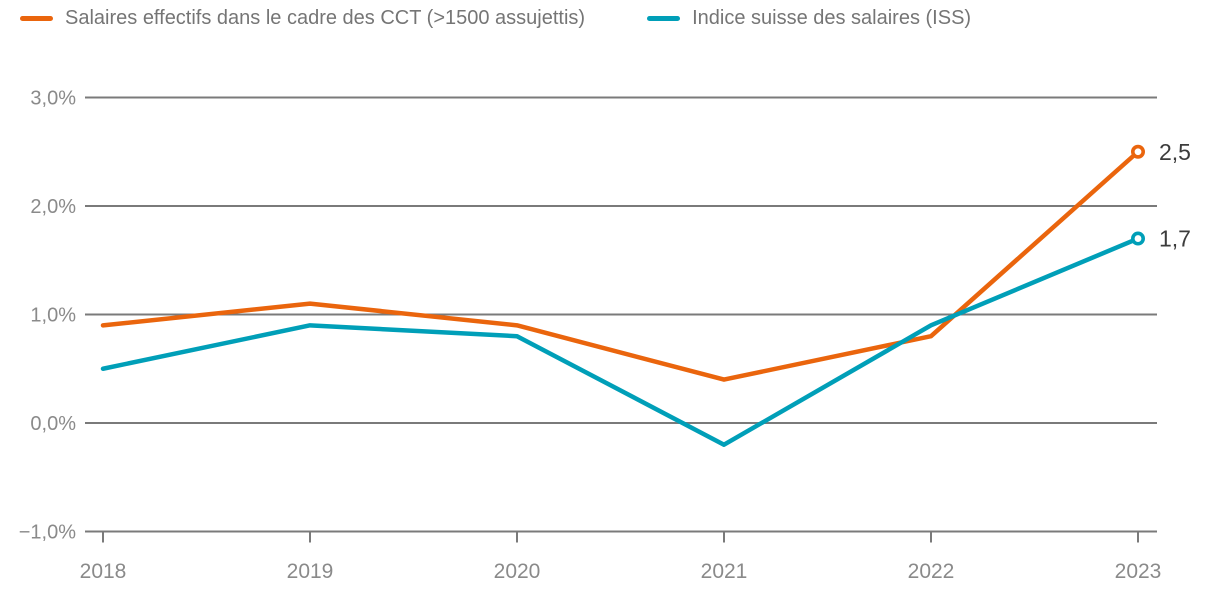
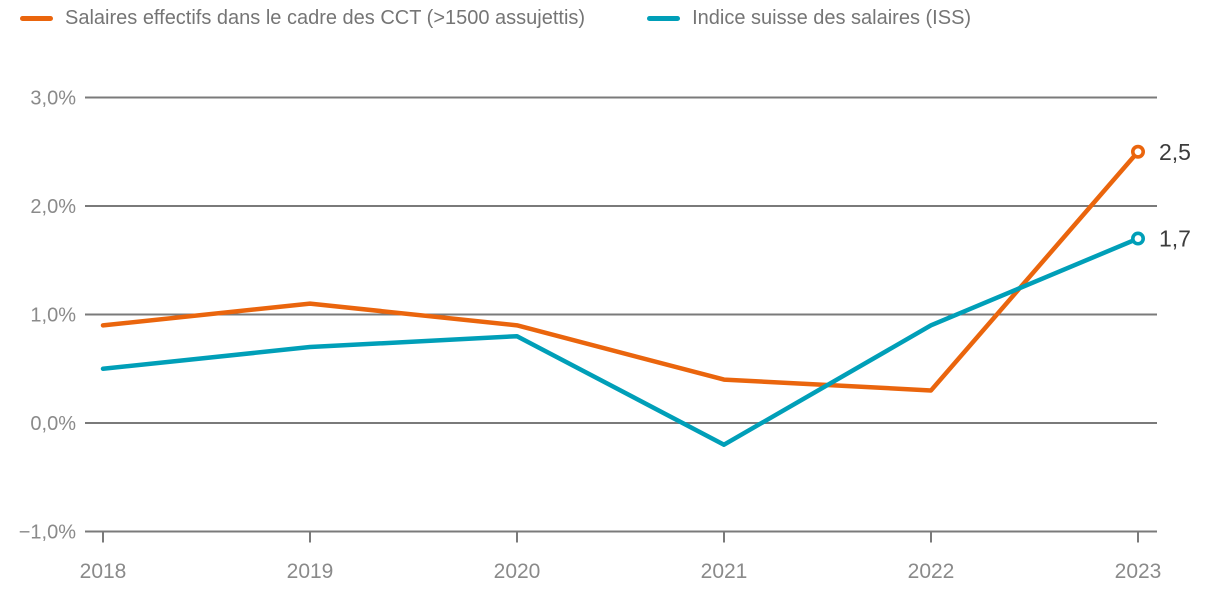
Indice suisse des salaires (ISS)/2019: 0,9% -> 0,7%
Salaires effectifs dans le cadre des CCT (>1500 assujettis)/2022: 0,8% -> 0,3%
